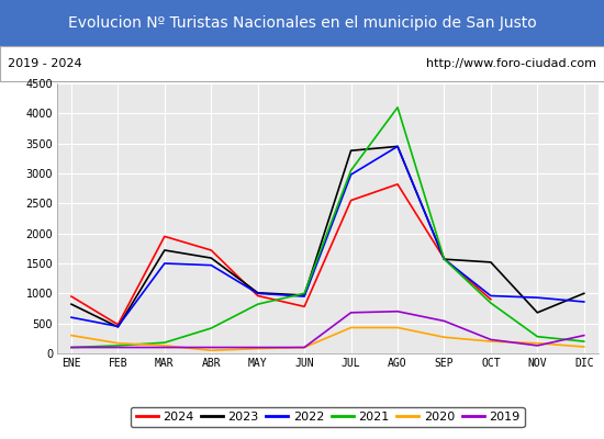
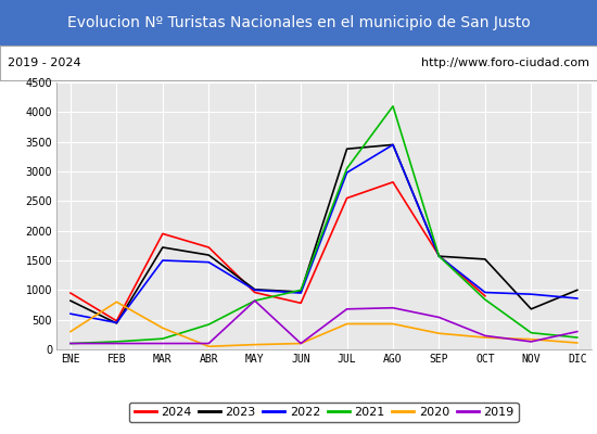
2020/FEB: 170 -> 800
2020/MAR: 130 -> 360
2019/MAY: 100 -> 820
